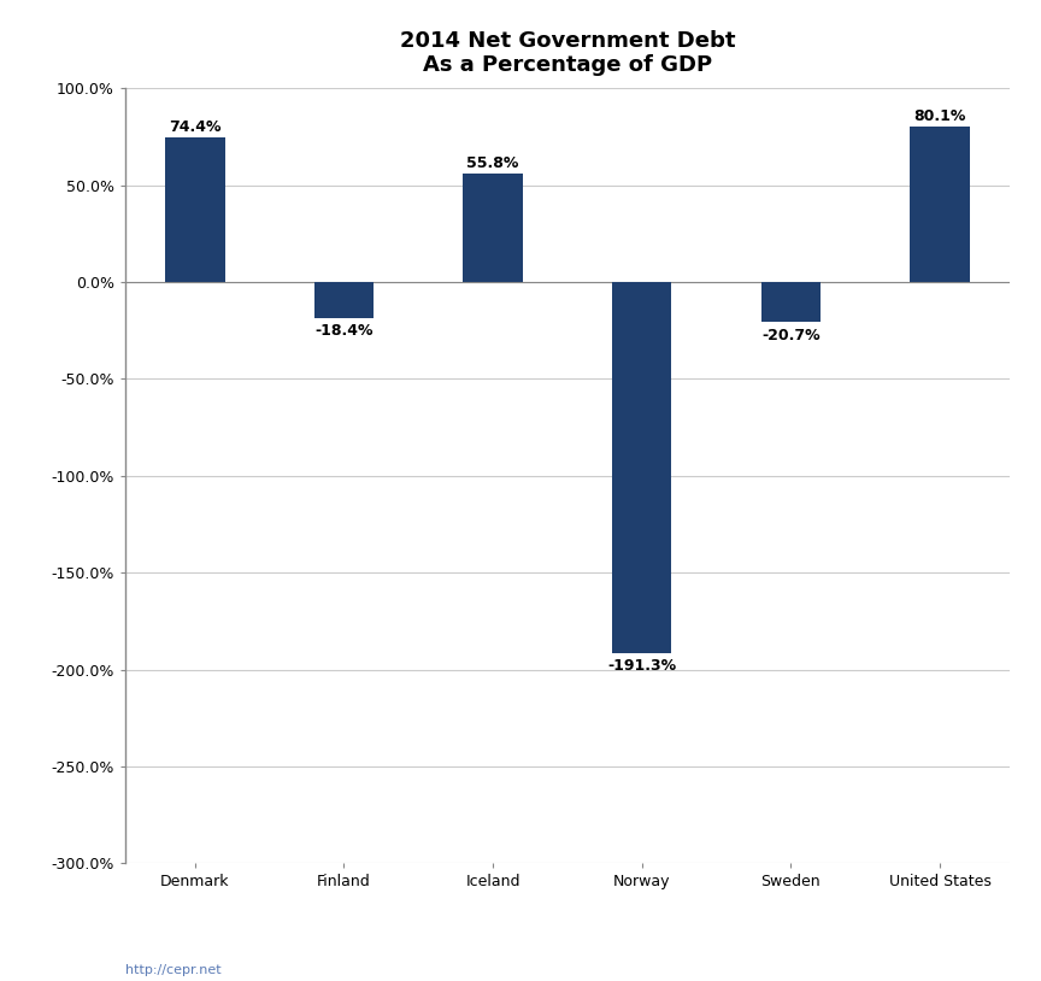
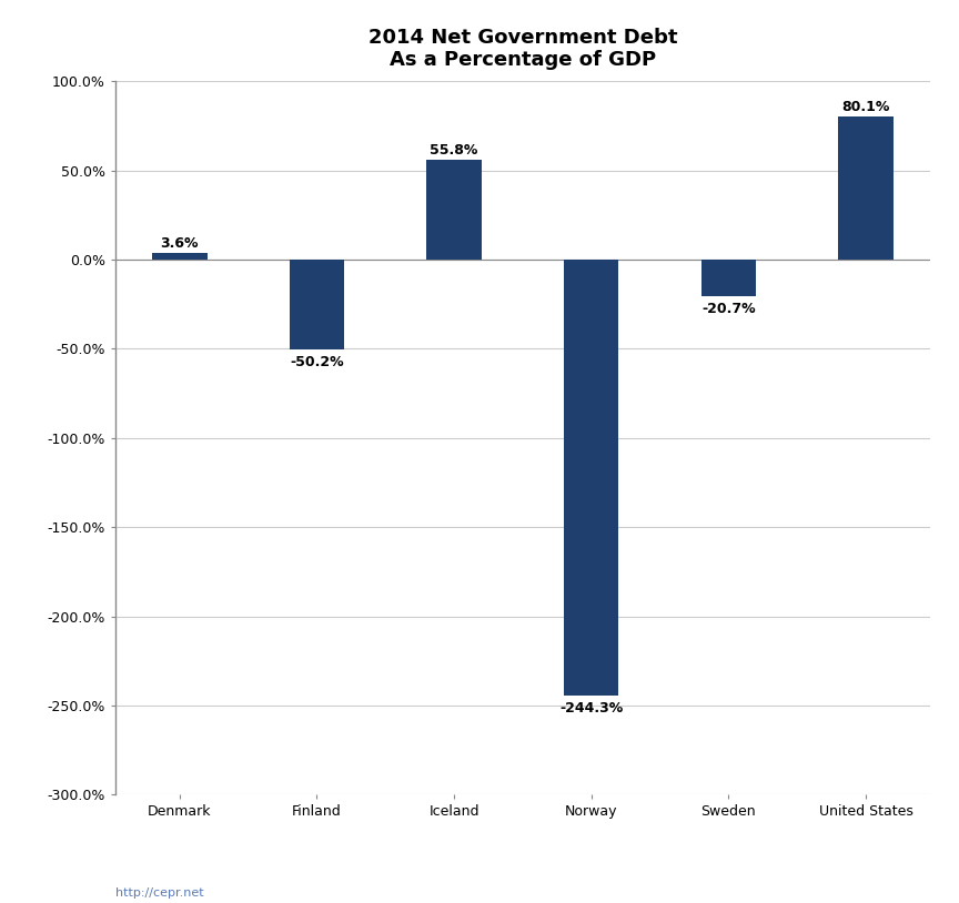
Denmark: 74.4% -> 3.6%
Finland: -18.4% -> -50.2%
Norway: -191.3% -> -244.3%
